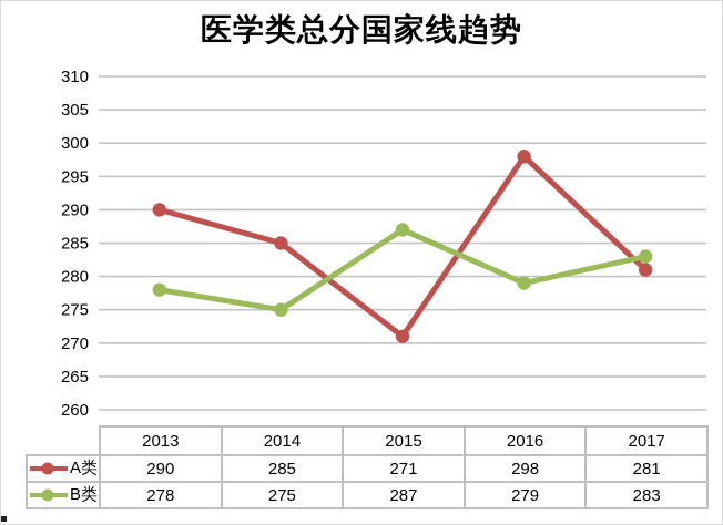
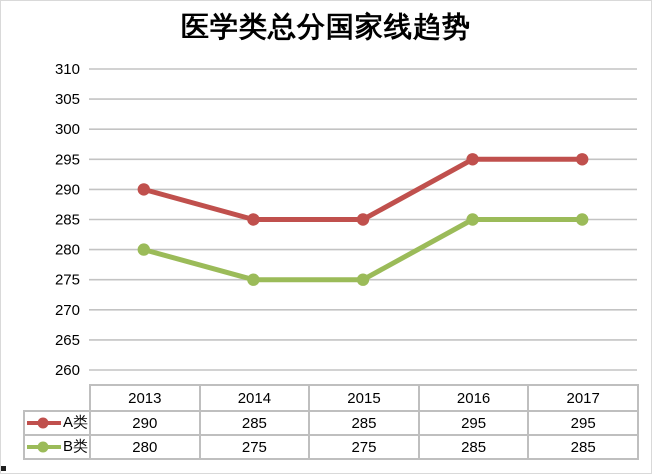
B类/2013: 278 -> 280
A类/2015: 271 -> 285
B类/2015: 287 -> 275
A类/2016: 298 -> 295
B类/2016: 279 -> 285
A类/2017: 281 -> 295
B类/2017: 283 -> 285
